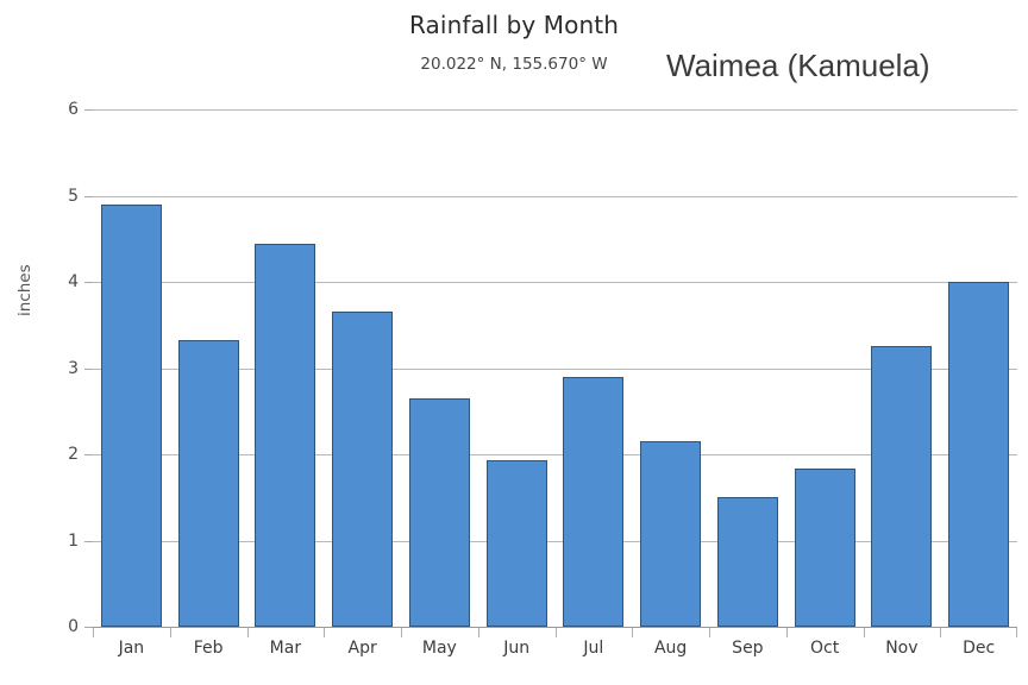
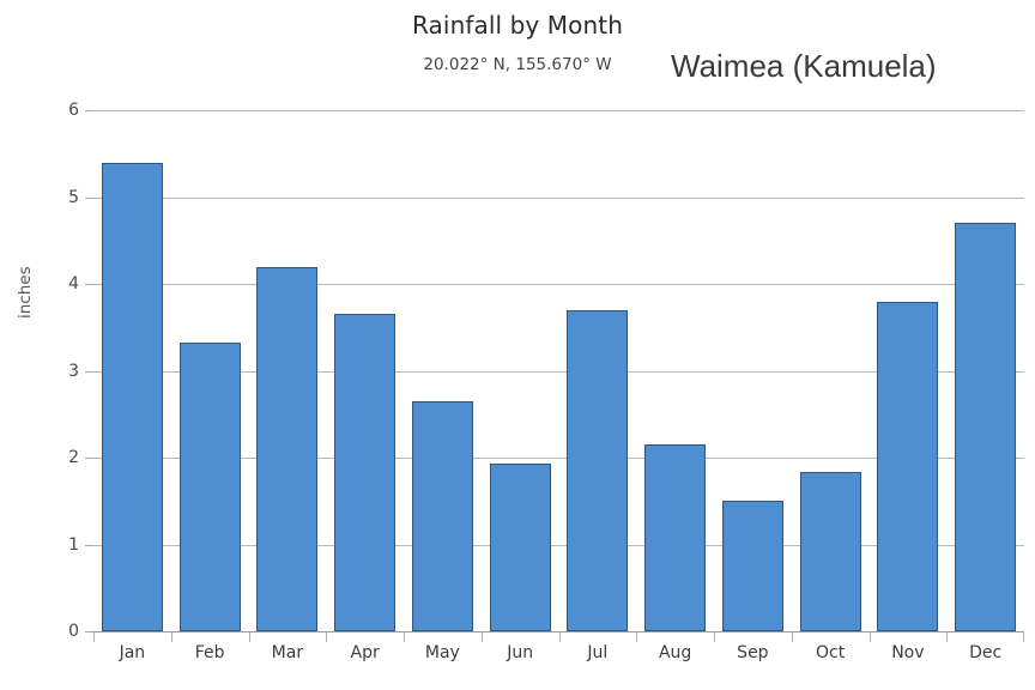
Jan: 4.9 -> 5.4
Mar: 4.4 -> 4.2
Jul: 2.9 -> 3.7
Nov: 3.2 -> 3.8
Dec: 4.0 -> 4.7
